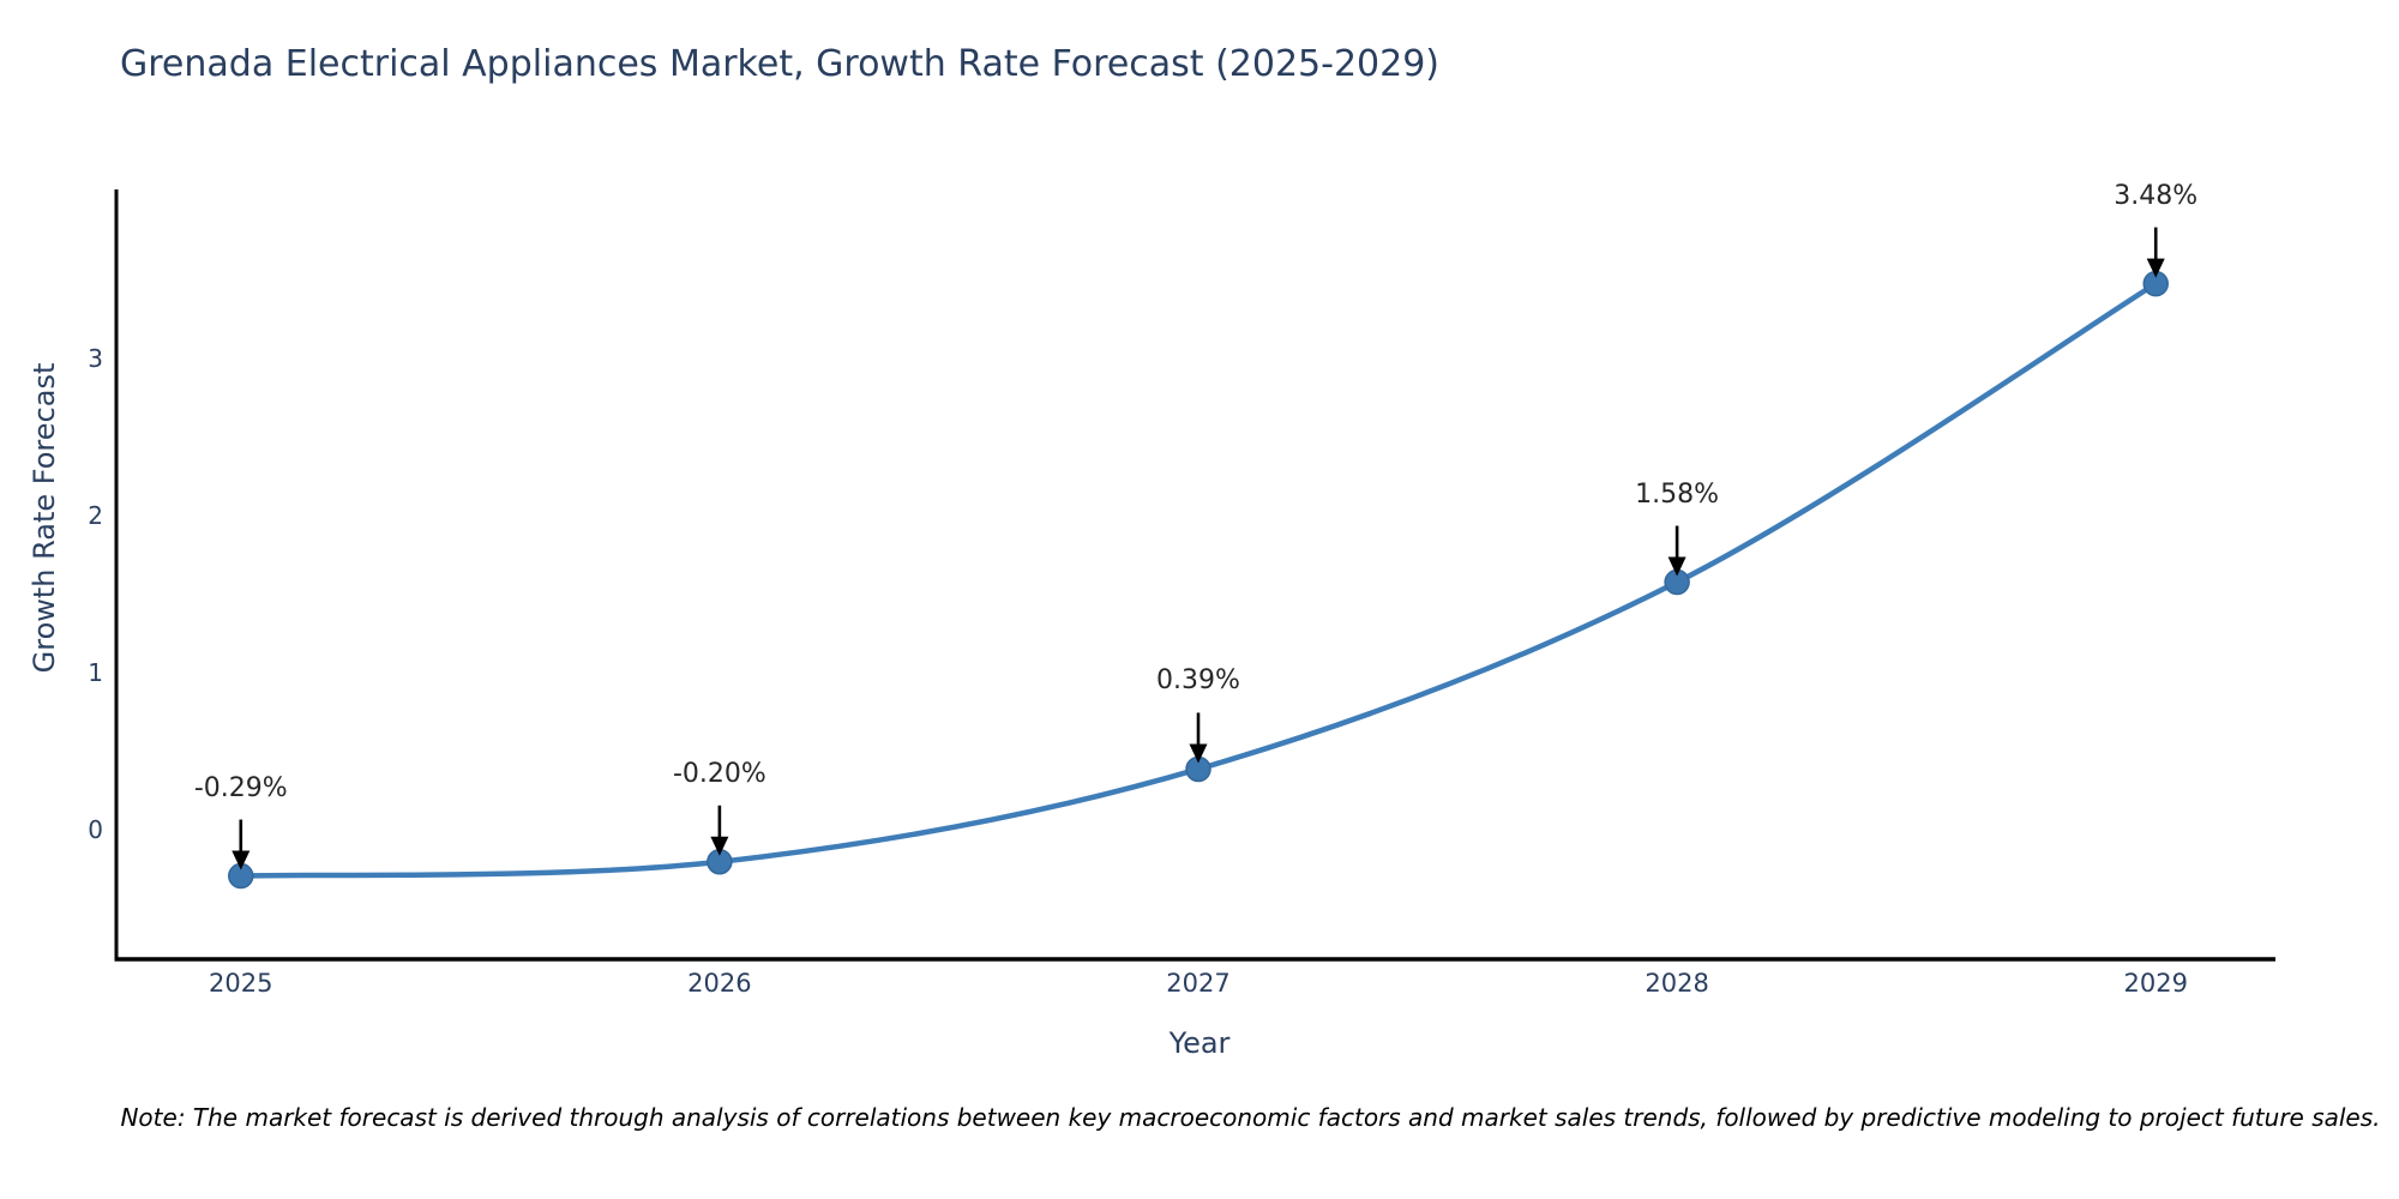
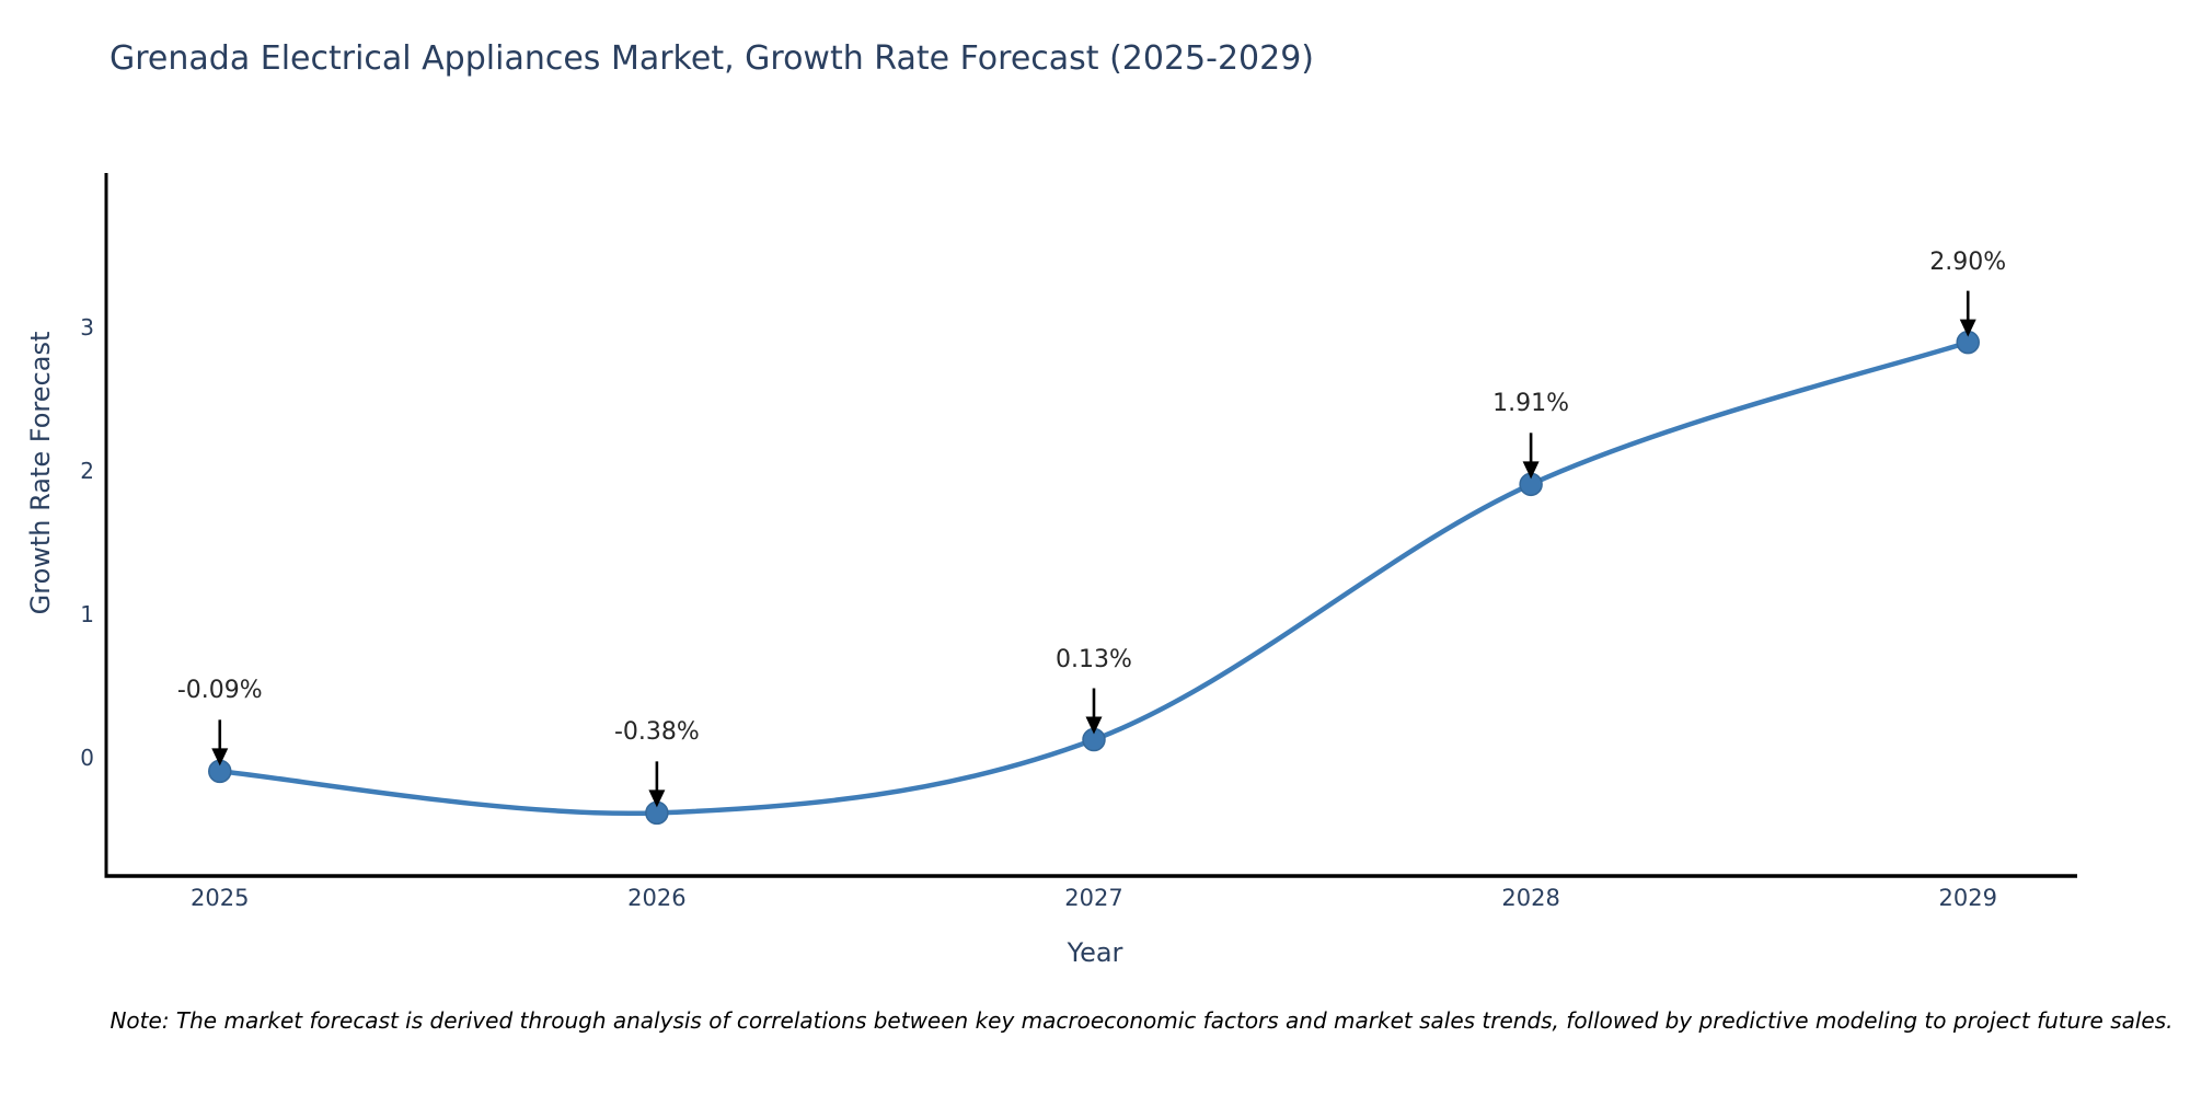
2025: -0.29% -> -0.09%
2026: -0.20% -> -0.38%
2027: 0.39% -> 0.13%
2028: 1.58% -> 1.91%
2029: 3.48% -> 2.90%
